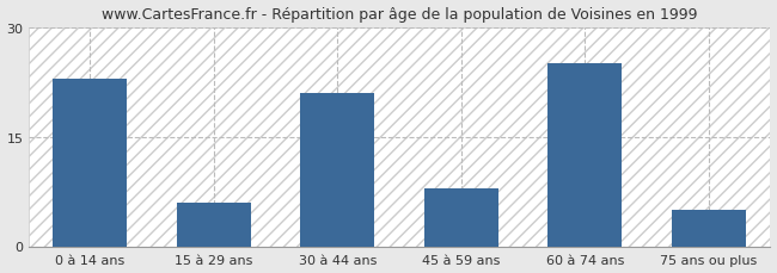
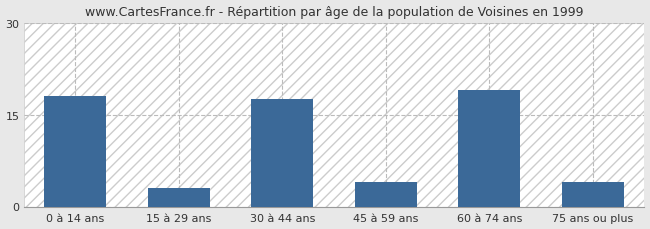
0 à 14 ans: 23.0 -> 18.0
15 à 29 ans: 6.0 -> 3.0
30 à 44 ans: 21.0 -> 17.5
45 à 59 ans: 8.0 -> 4.0
60 à 74 ans: 25.0 -> 19.0
75 ans ou plus: 5.0 -> 4.0
